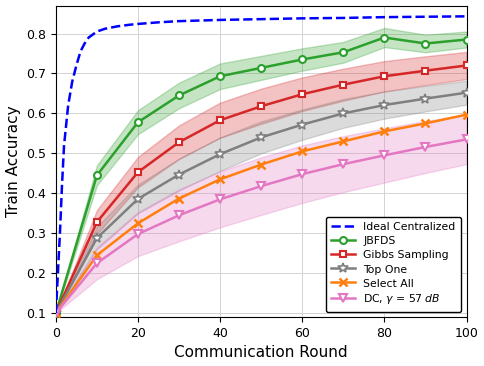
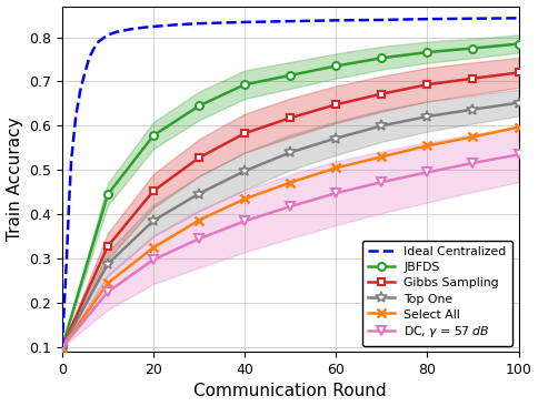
JBFDS/80: 0.790 -> 0.766
